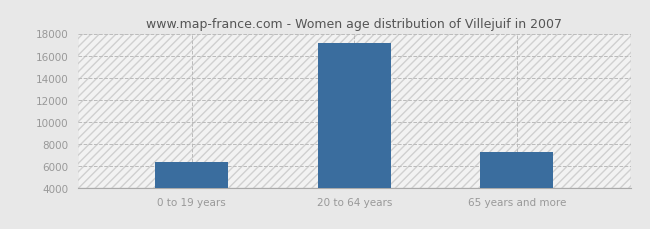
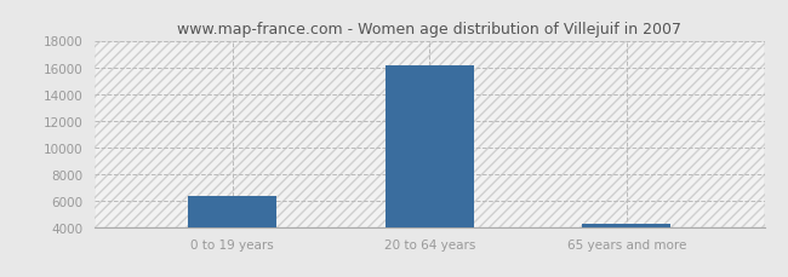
20 to 64 years: 17100 -> 16100
65 years and more: 7200 -> 4200
